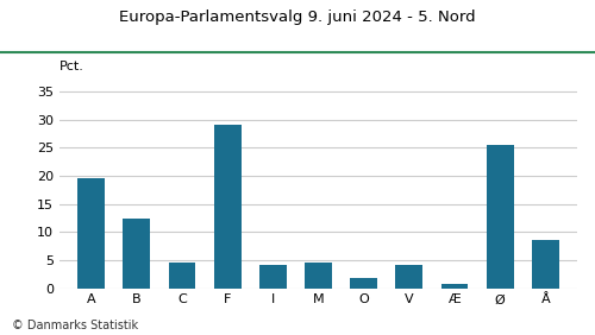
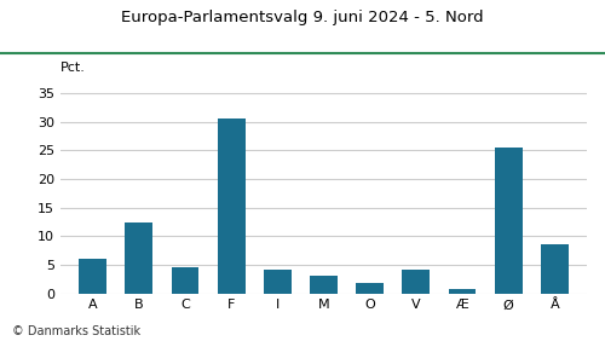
A: 19.5 -> 6.1
F: 29.0 -> 30.5
M: 4.5 -> 3.0
